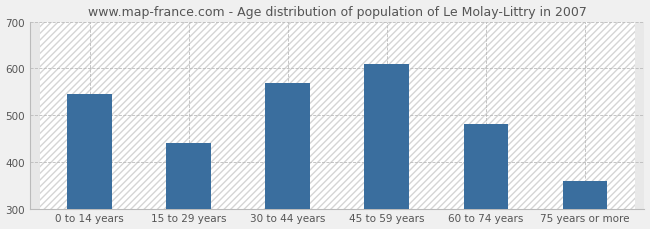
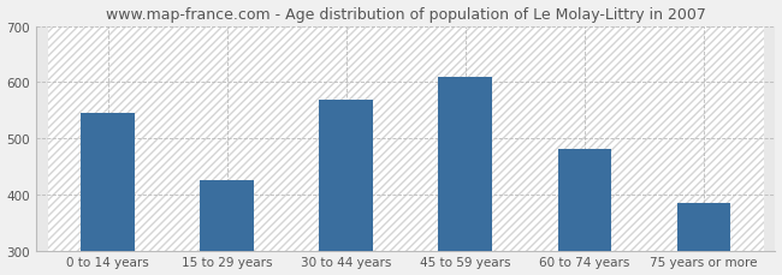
15 to 29 years: 440 -> 425
75 years or more: 358 -> 385
